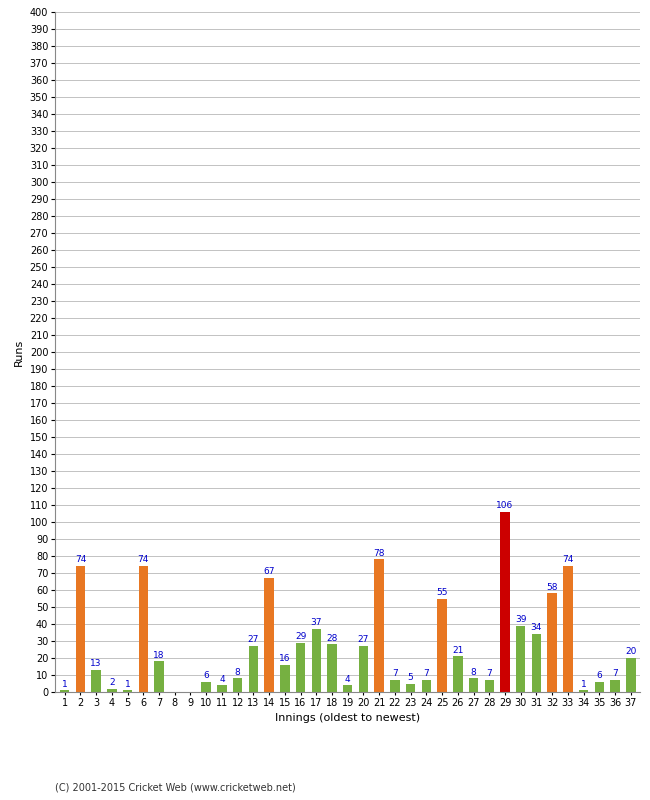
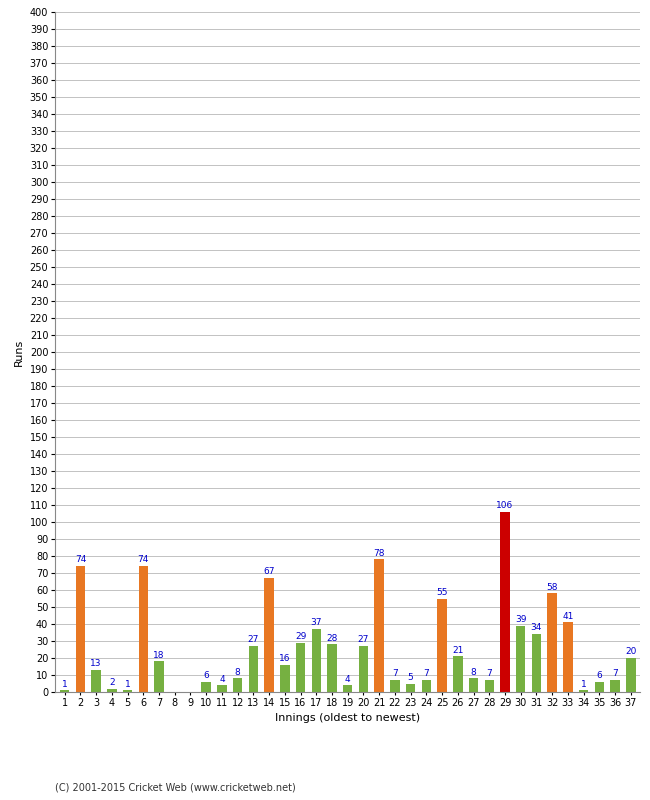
33: 74 -> 41
